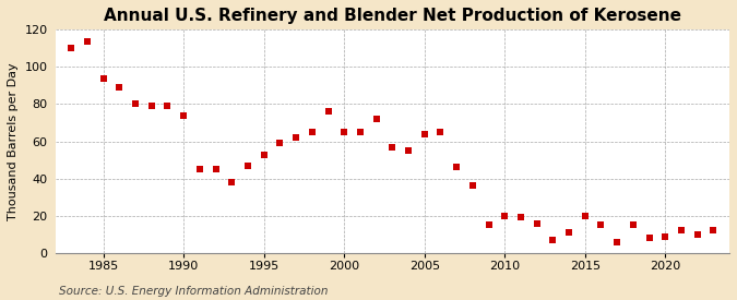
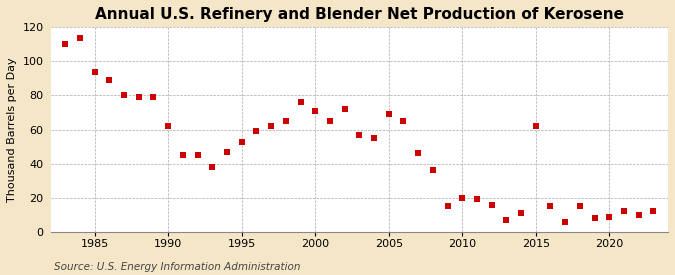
1990: 74 -> 62
2000: 65 -> 71
2005: 64 -> 69
2015: 20 -> 62
